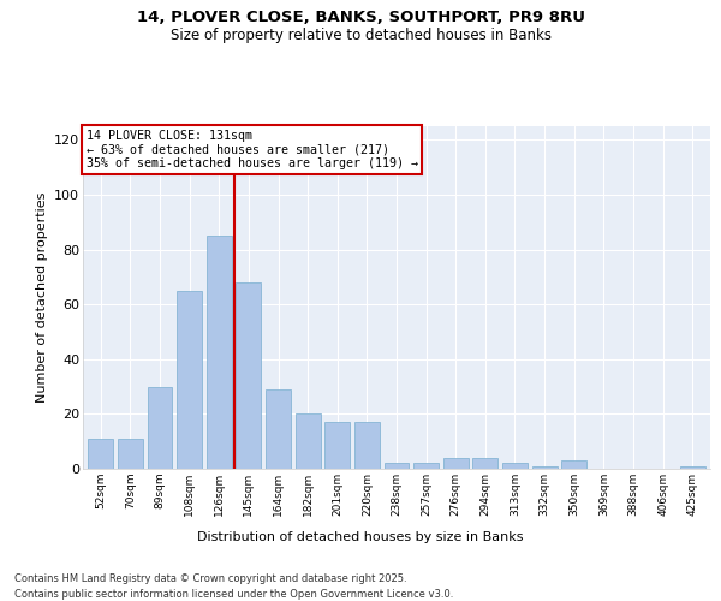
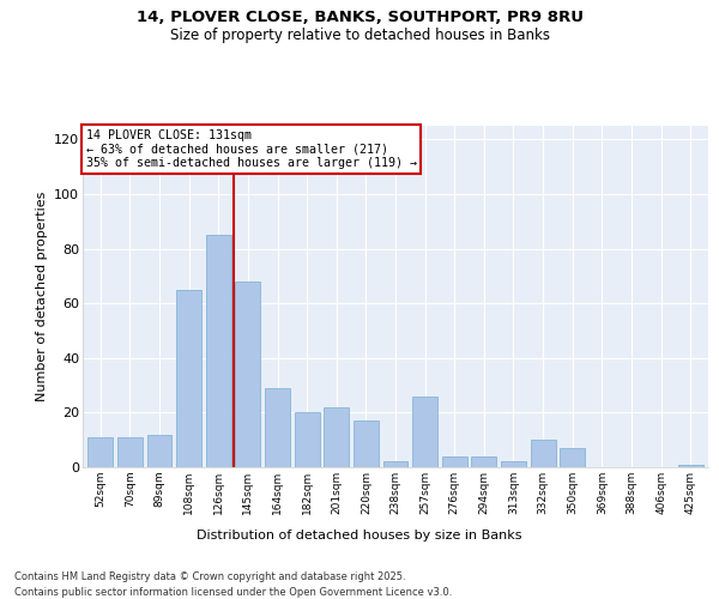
89sqm: 30 -> 12
201sqm: 17 -> 22
257sqm: 2 -> 26
332sqm: 1 -> 10
350sqm: 3 -> 7
